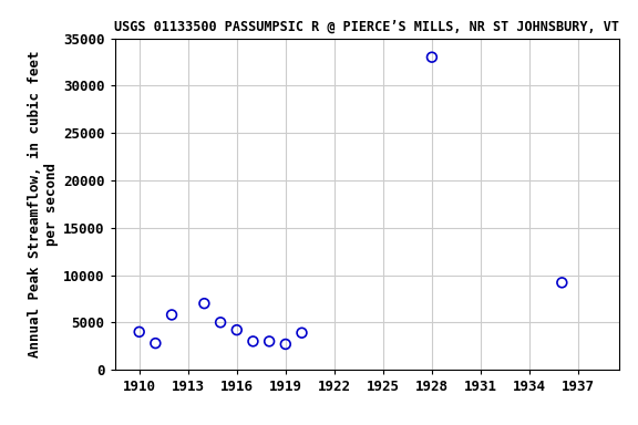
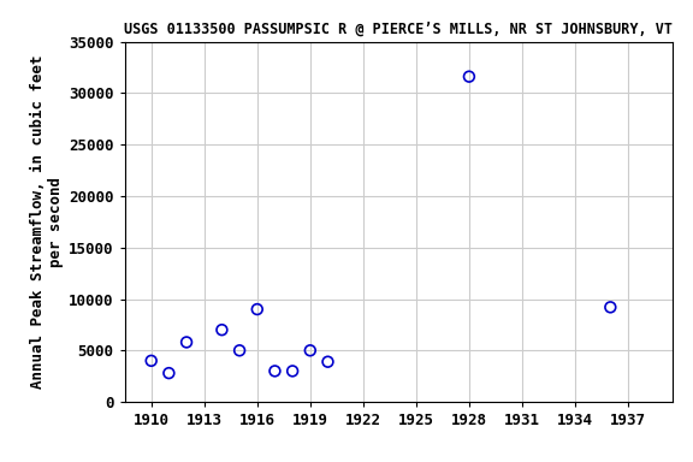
1916: 4200 -> 9000
1919: 2700 -> 5000
1928: 33000 -> 31600
